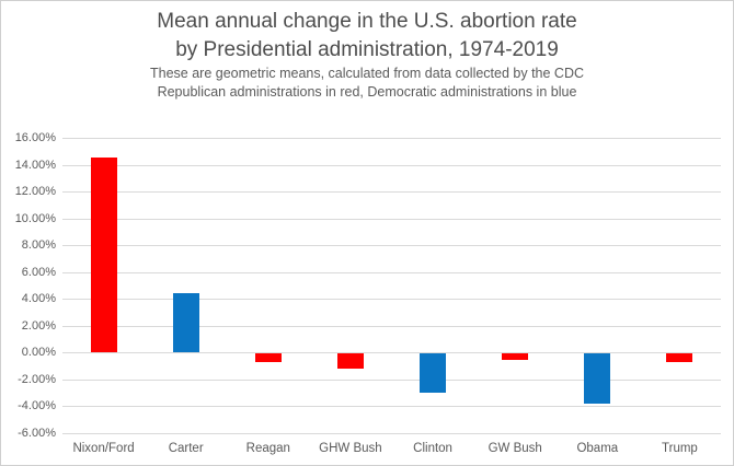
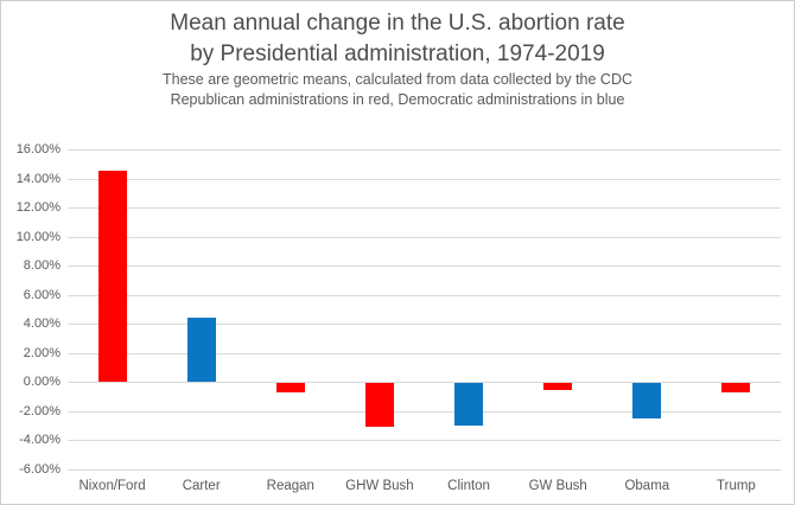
GHW Bush: -1.1% -> -3.0%
Obama: -3.7% -> -2.4%
